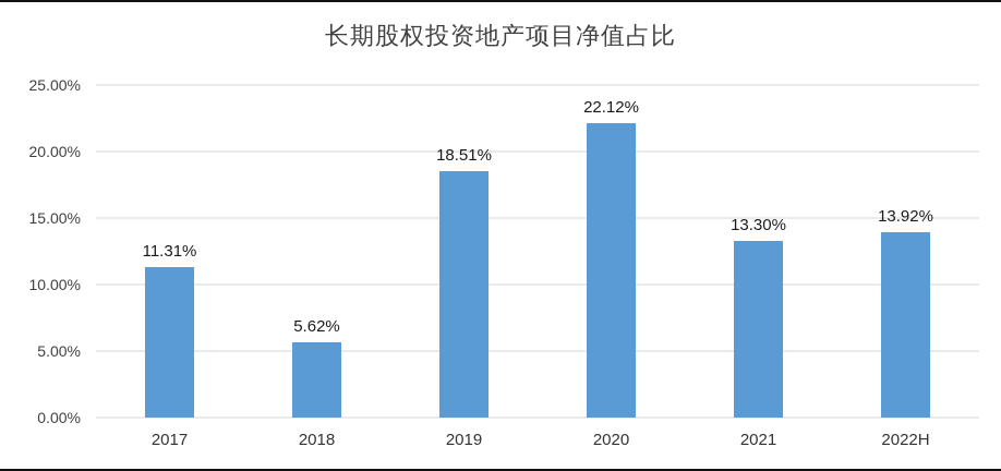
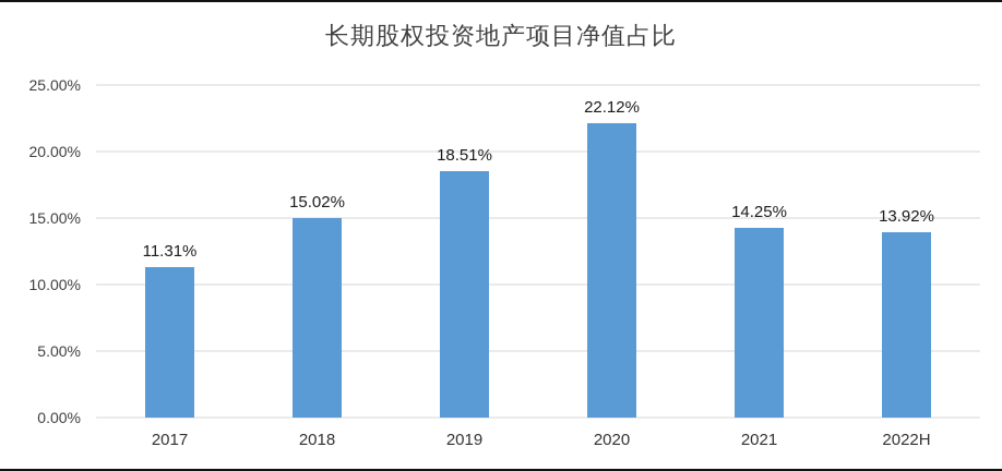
2018: 5.62% -> 15.02%
2021: 13.30% -> 14.25%
